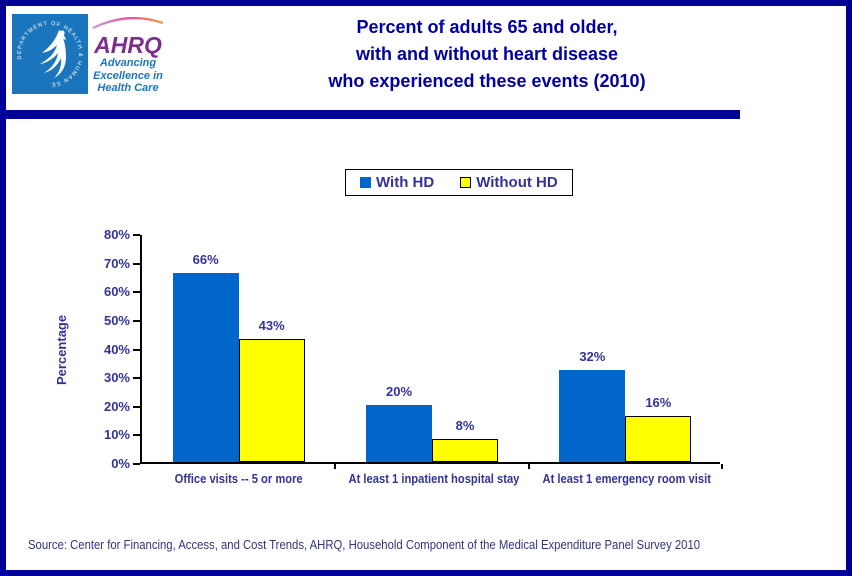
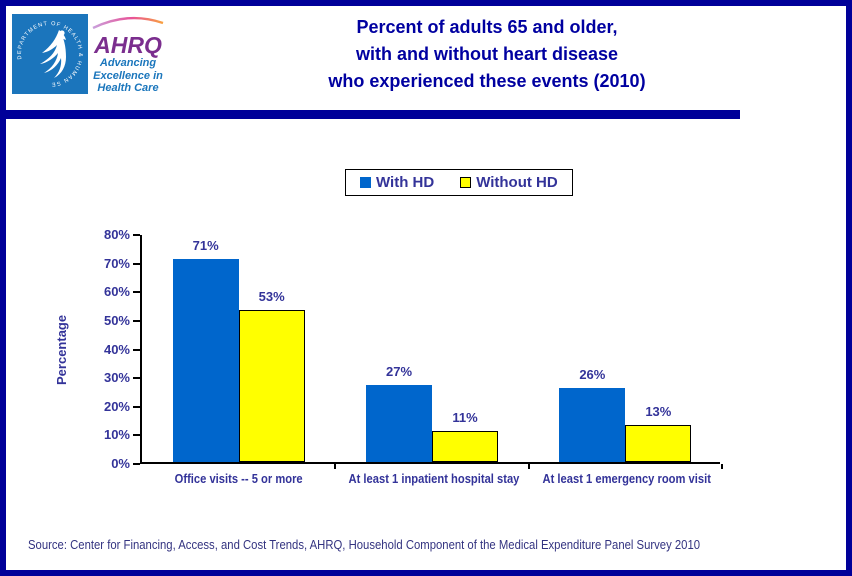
With HD/Office visits -- 5 or more: 66% -> 71%
Without HD/Office visits -- 5 or more: 43% -> 53%
With HD/At least 1 inpatient hospital stay: 20% -> 27%
Without HD/At least 1 inpatient hospital stay: 8% -> 11%
With HD/At least 1 emergency room visit: 32% -> 26%
Without HD/At least 1 emergency room visit: 16% -> 13%
